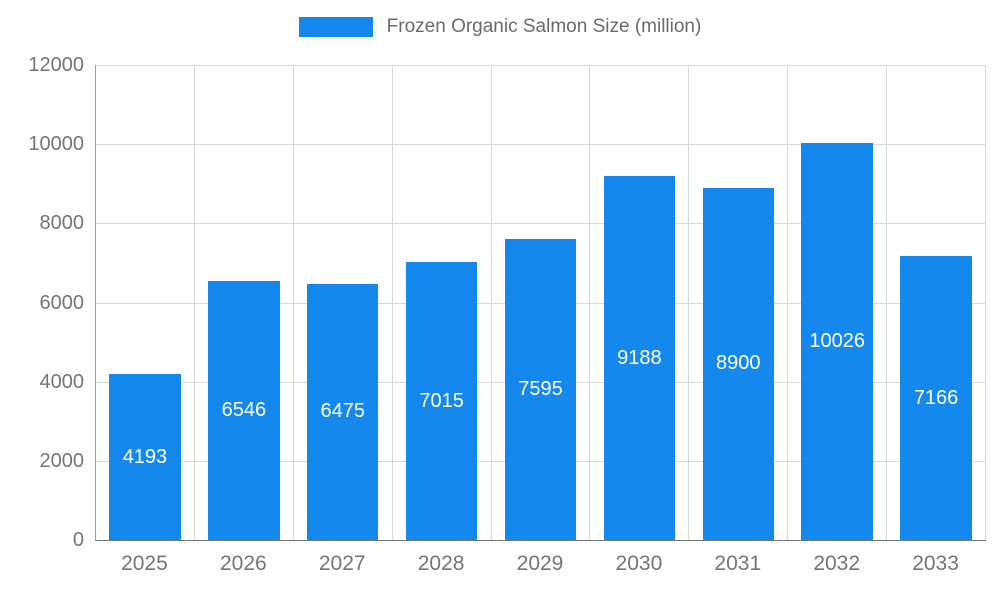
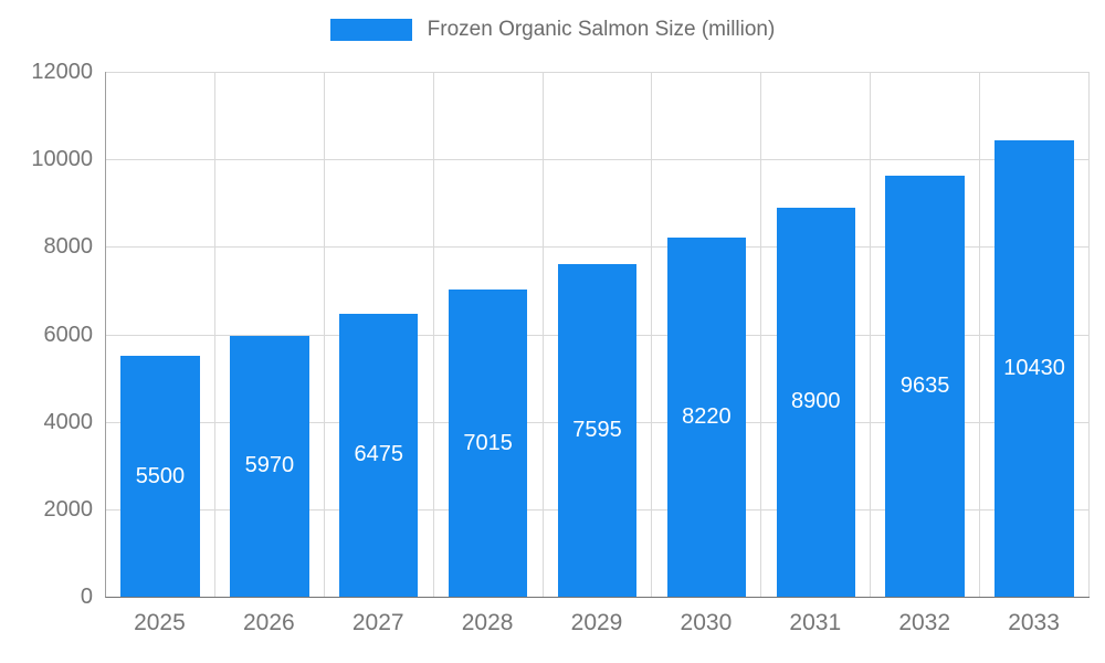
2025: 4193 -> 5500
2026: 6546 -> 5970
2030: 9188 -> 8220
2032: 10026 -> 9635
2033: 7166 -> 10430
